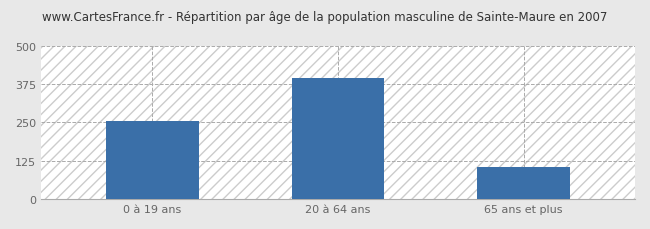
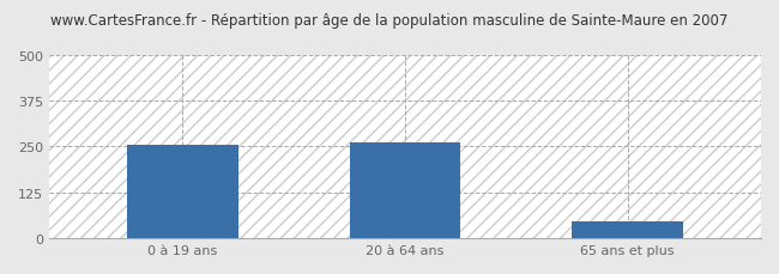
20 à 64 ans: 395 -> 260
65 ans et plus: 105 -> 45
